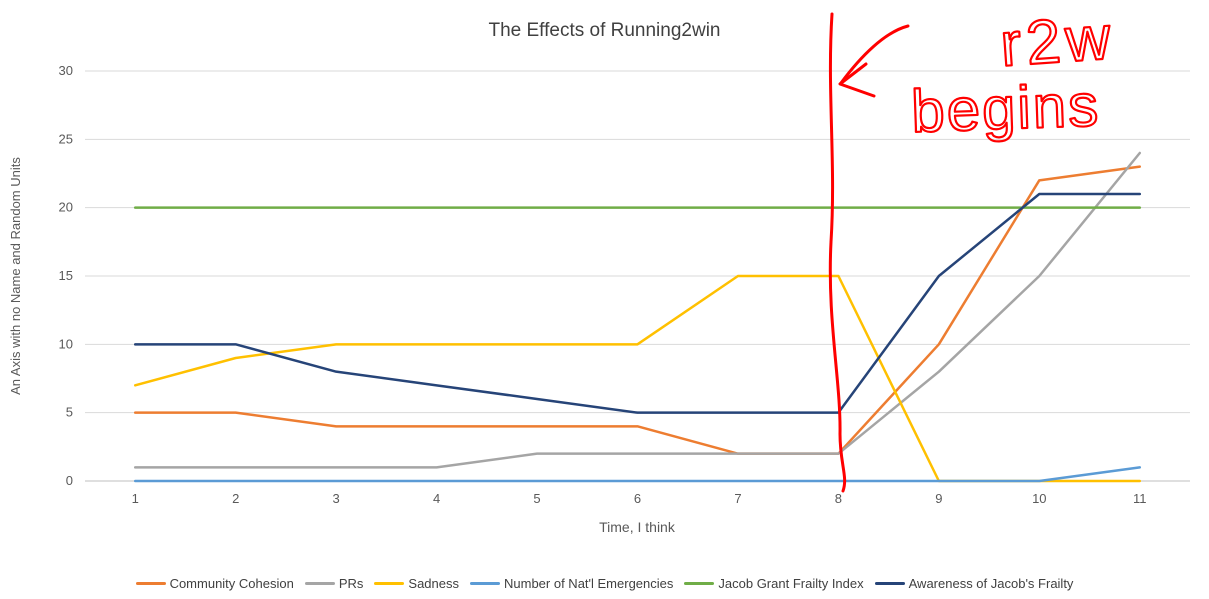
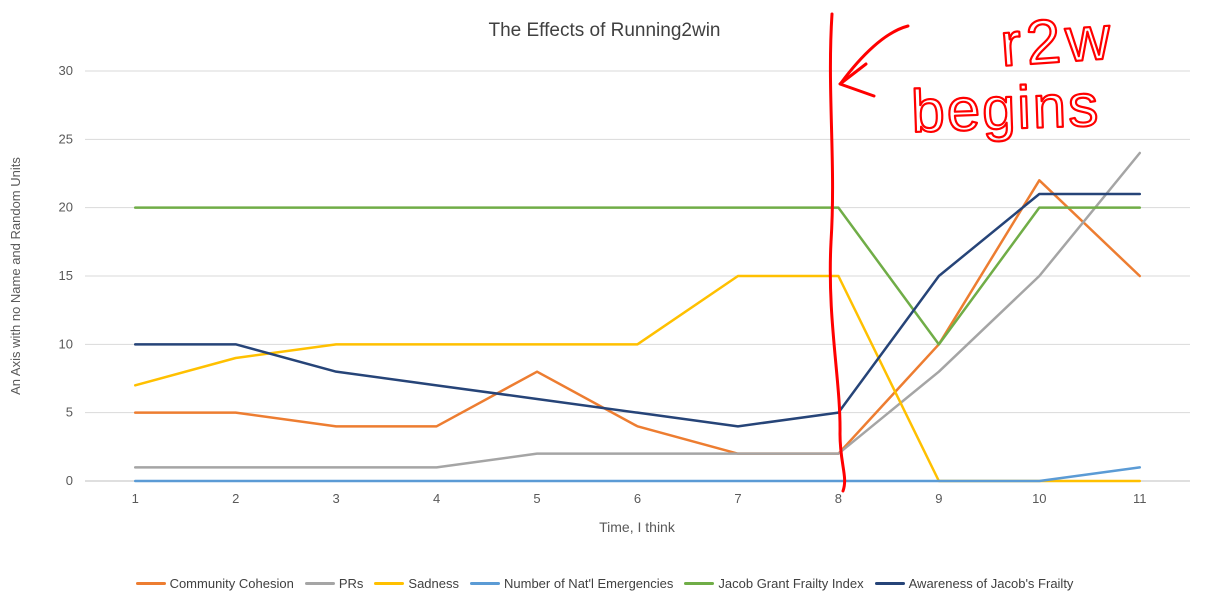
Community Cohesion/5: 4 -> 8
Awareness of Jacob's Frailty/7: 5 -> 4
Jacob Grant Frailty Index/9: 20 -> 10
Community Cohesion/11: 23 -> 15
